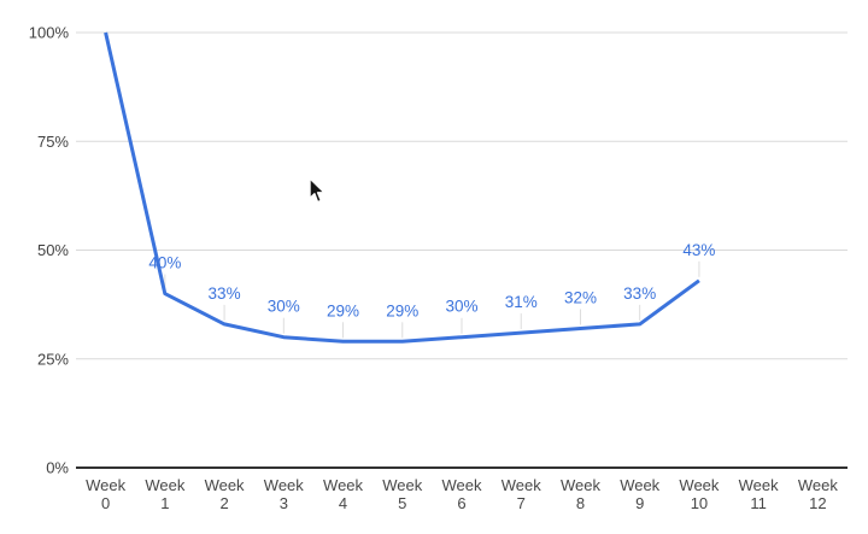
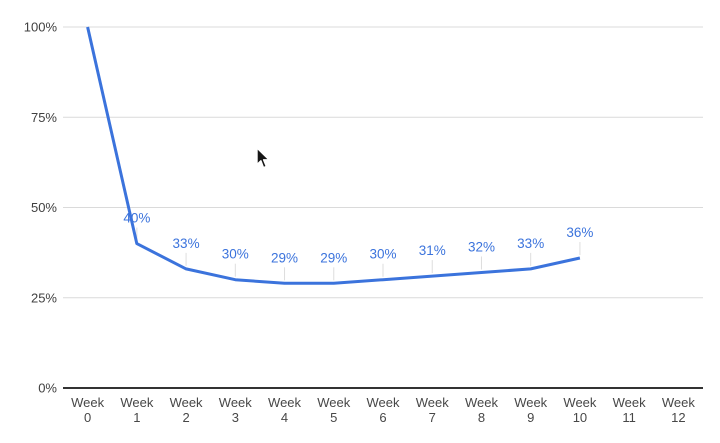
Week 10: 43% -> 36%
